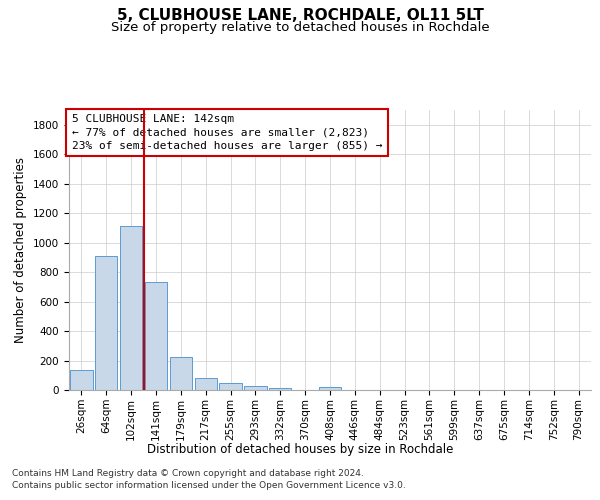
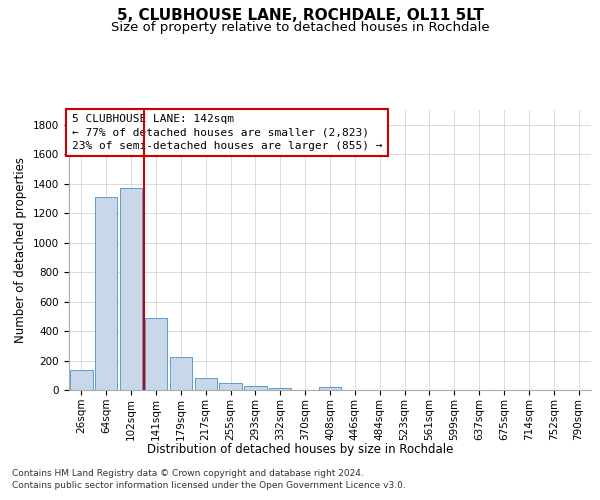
64sqm: 910 -> 1310
102sqm: 1110 -> 1370
141sqm: 730 -> 490
